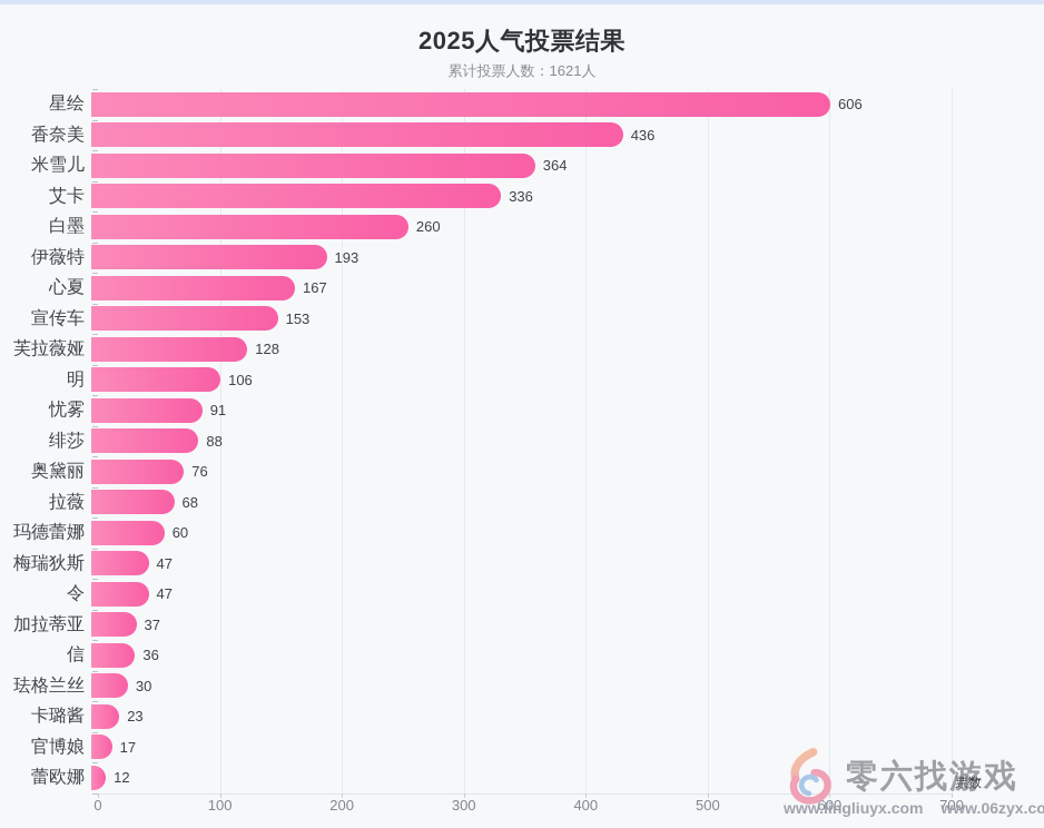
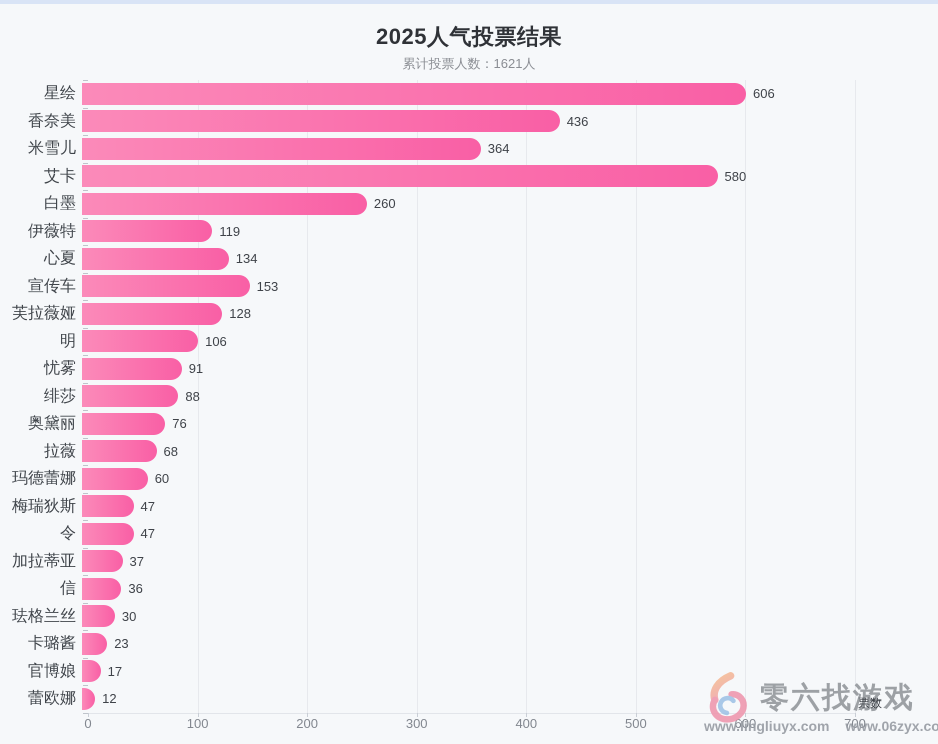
艾卡: 336 -> 580
伊薇特: 193 -> 119
心夏: 167 -> 134
